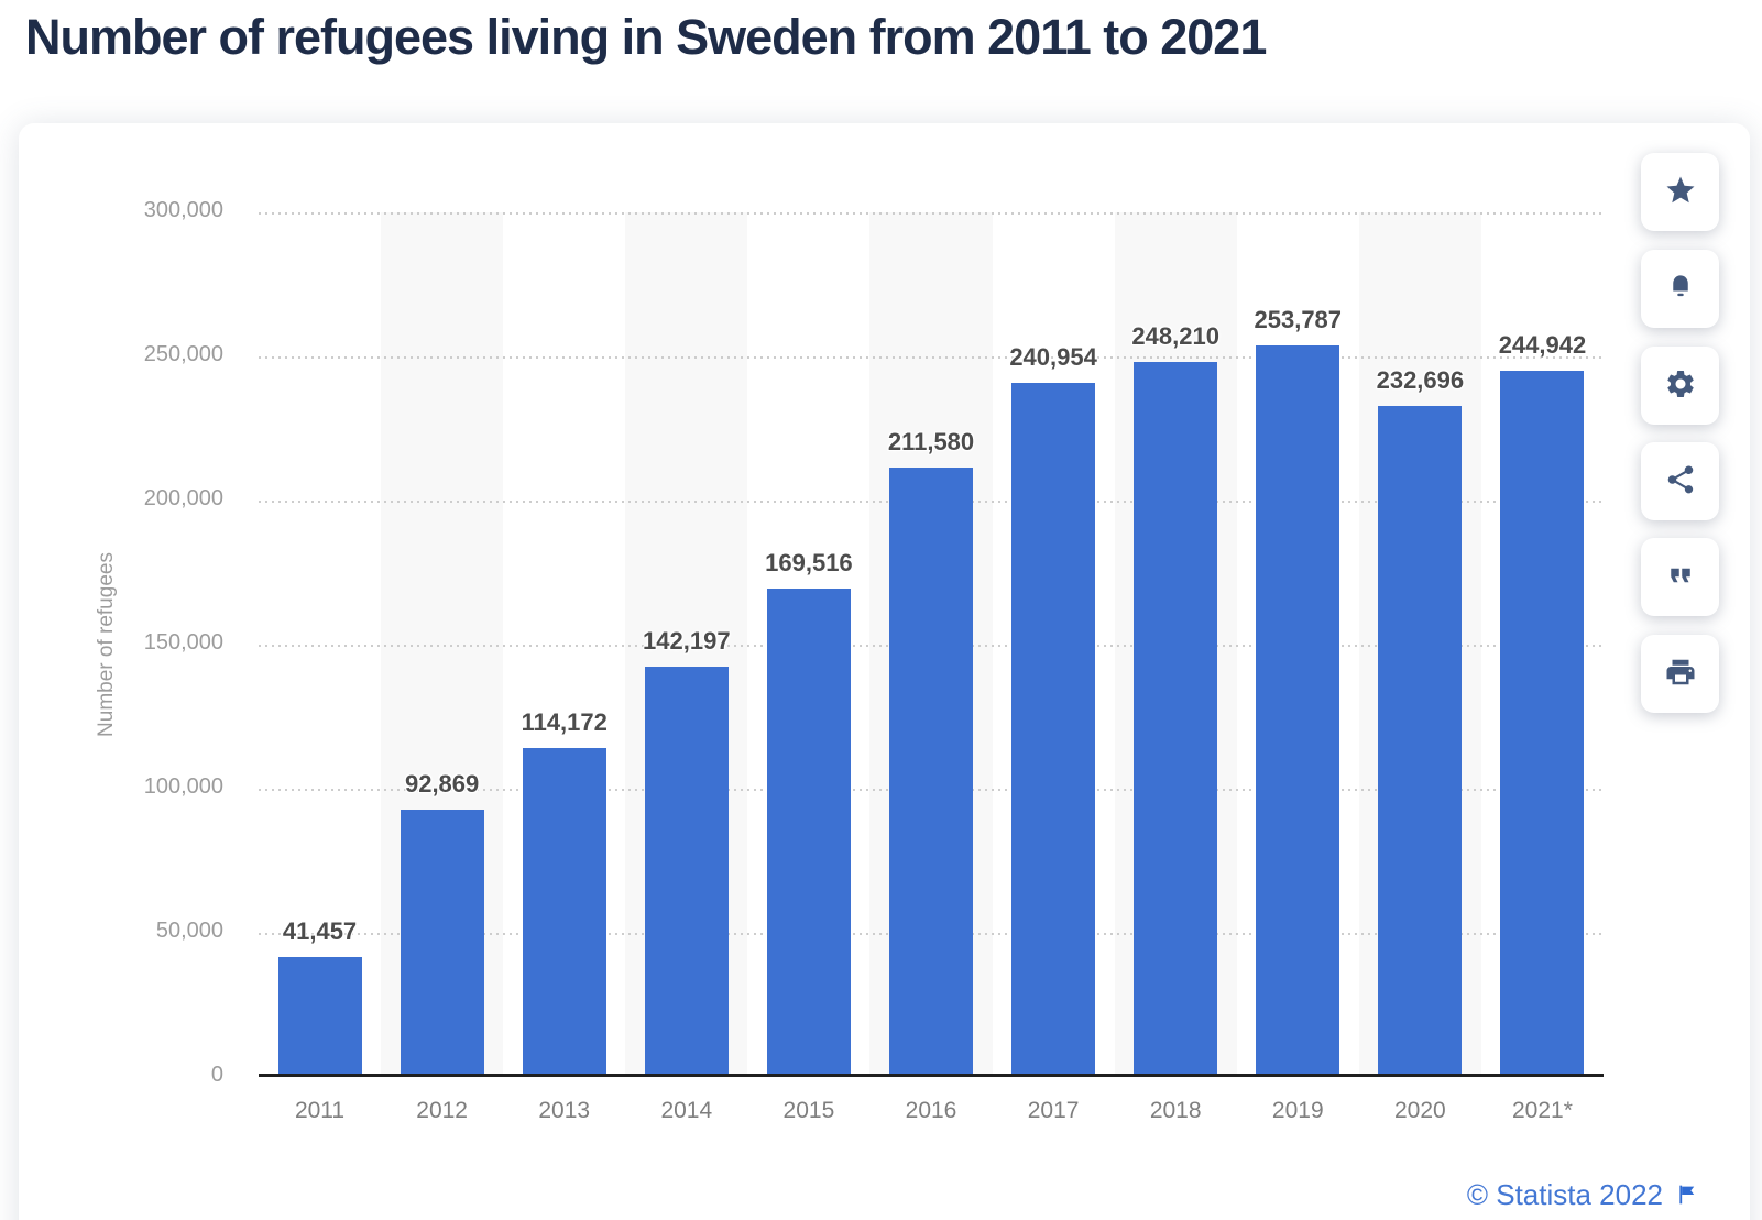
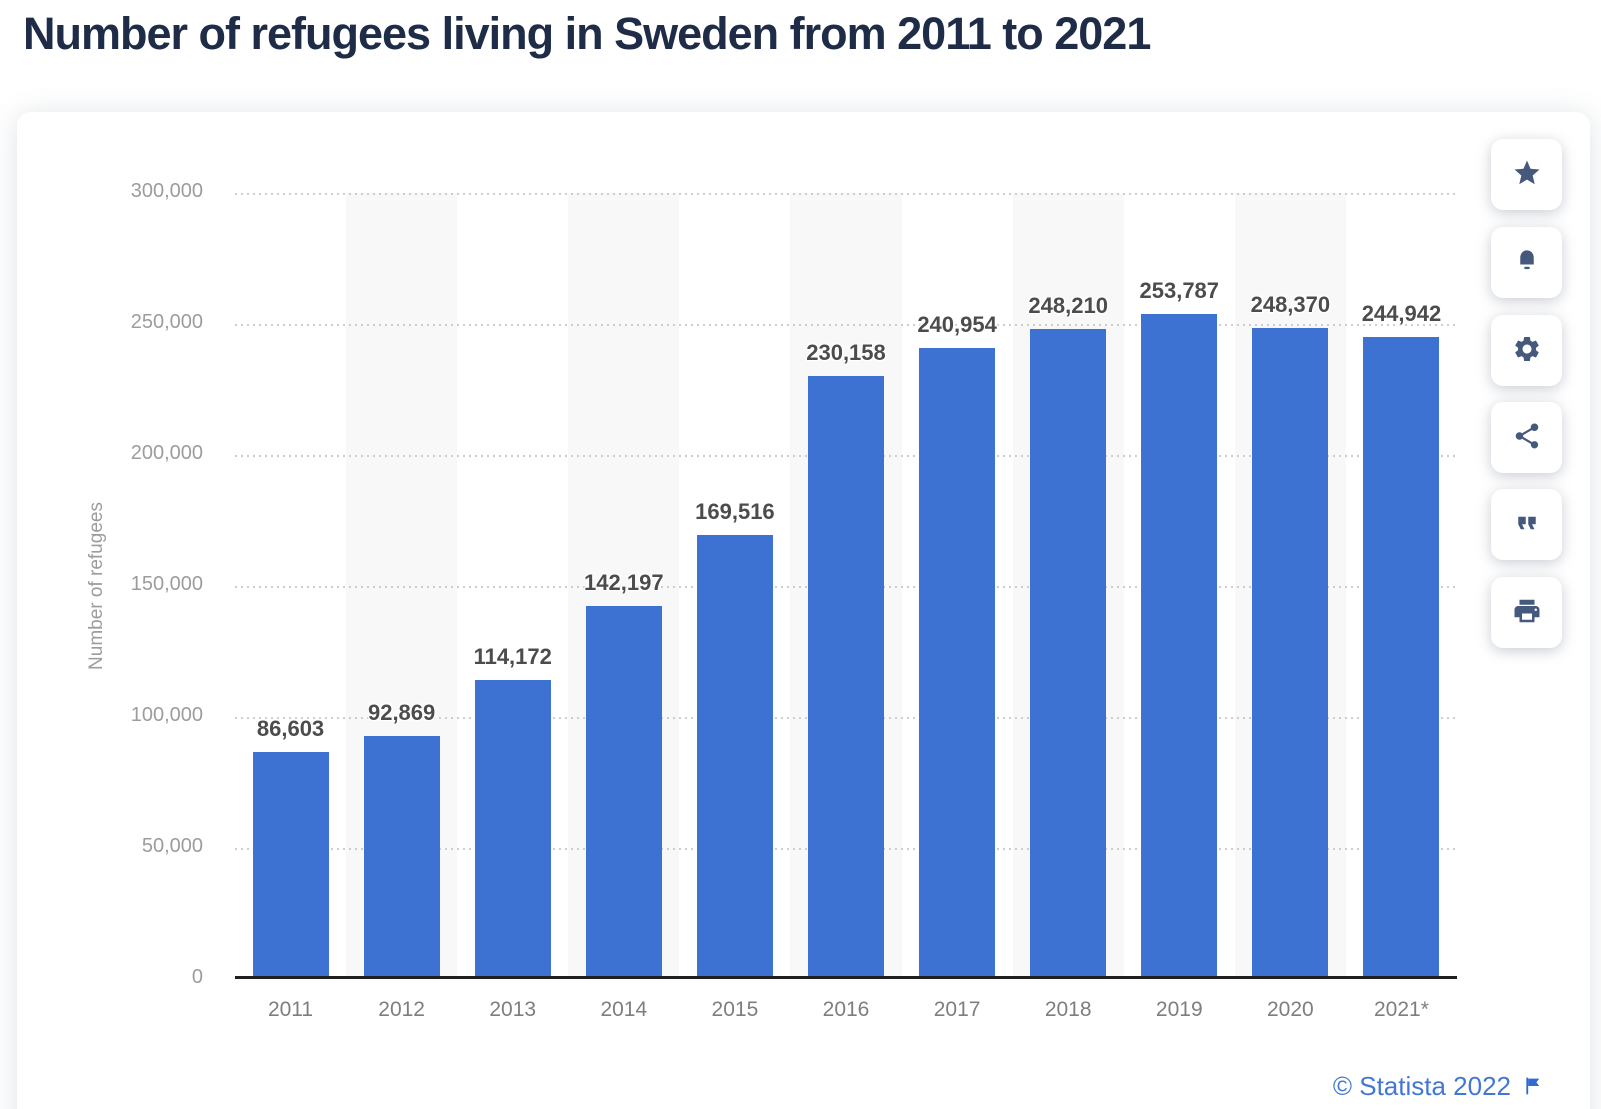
2011: 41,457 -> 86,603
2016: 211,580 -> 230,158
2020: 232,696 -> 248,370
